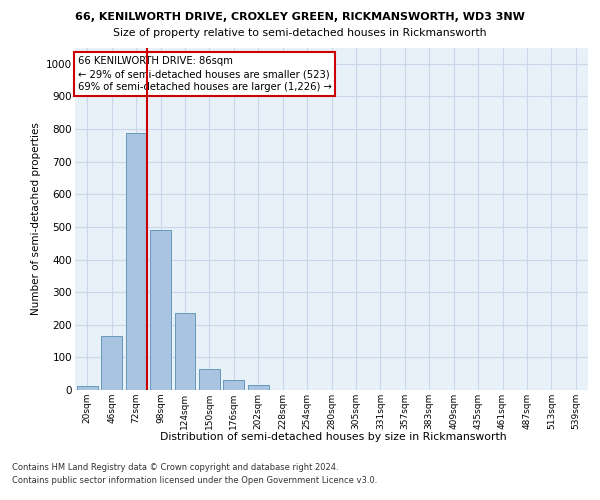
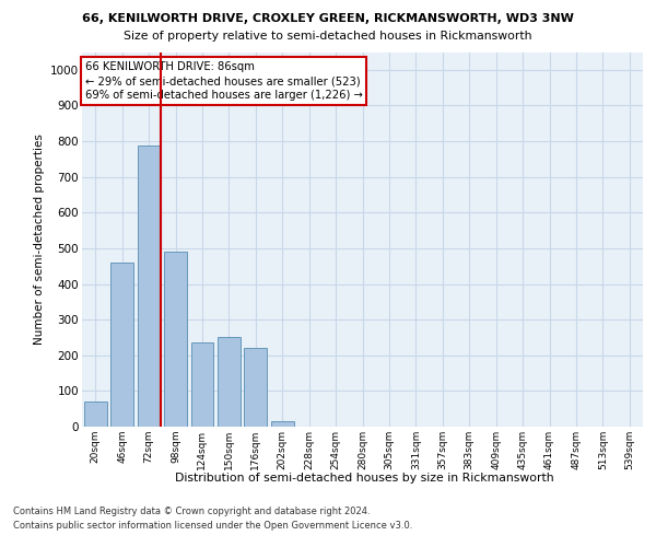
20sqm: 12 -> 70
46sqm: 165 -> 460
150sqm: 65 -> 250
176sqm: 30 -> 220
